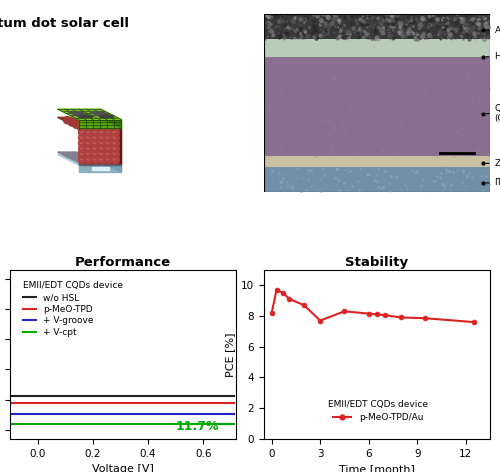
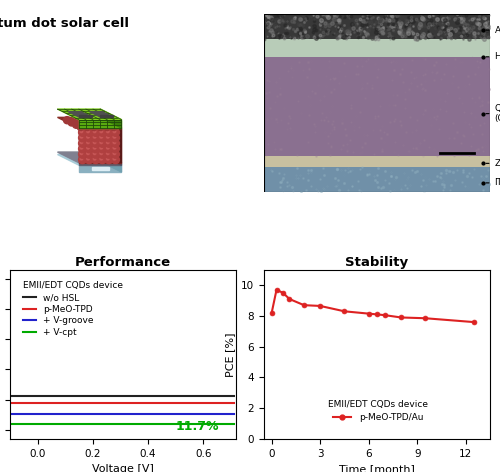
Stability/3: 7.7 -> 8.7
